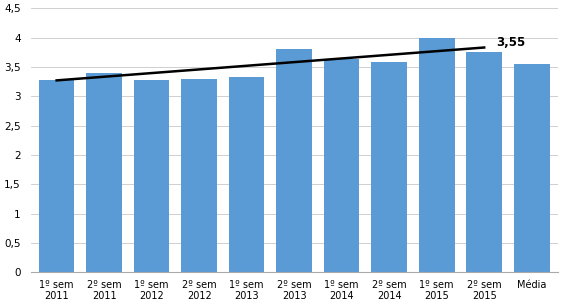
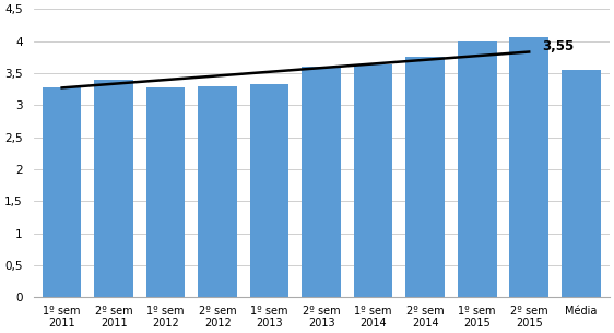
2º sem 2013: 3,80 -> 3,60
2º sem 2014: 3,58 -> 3,76
2º sem 2015: 3,75 -> 4,06
